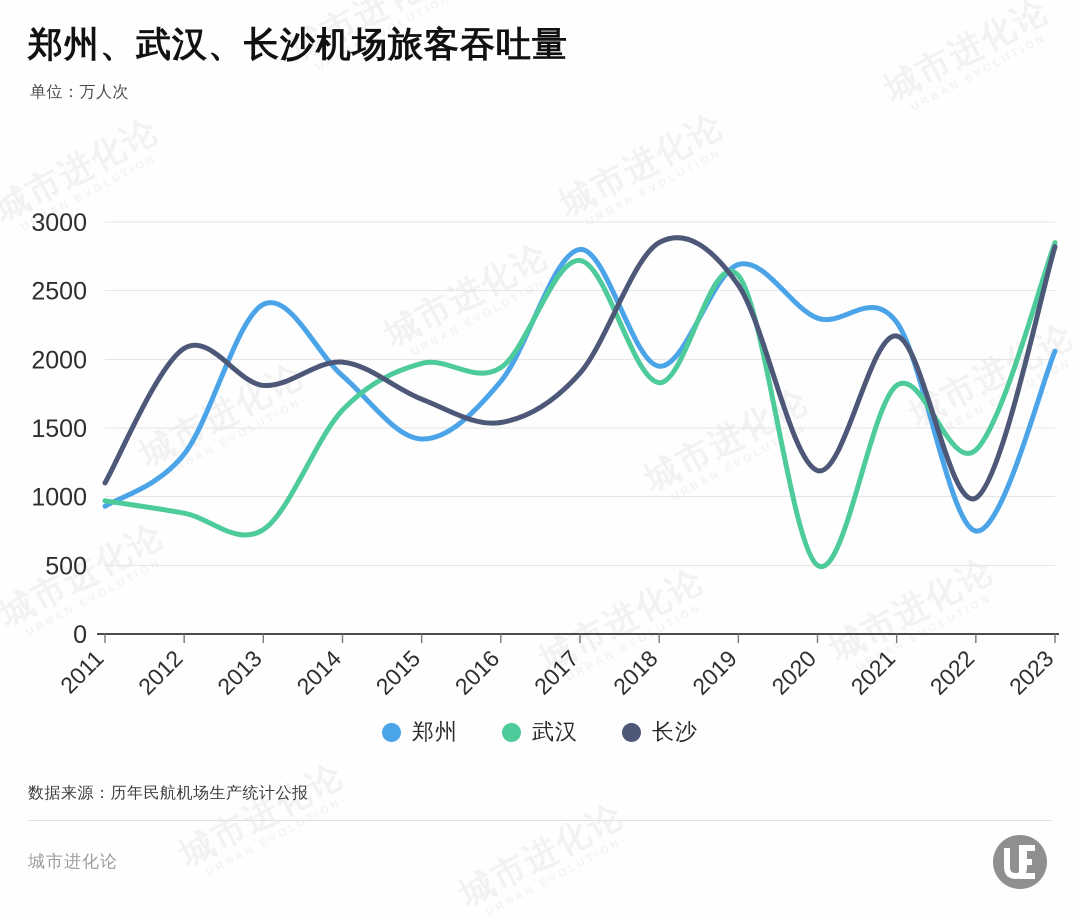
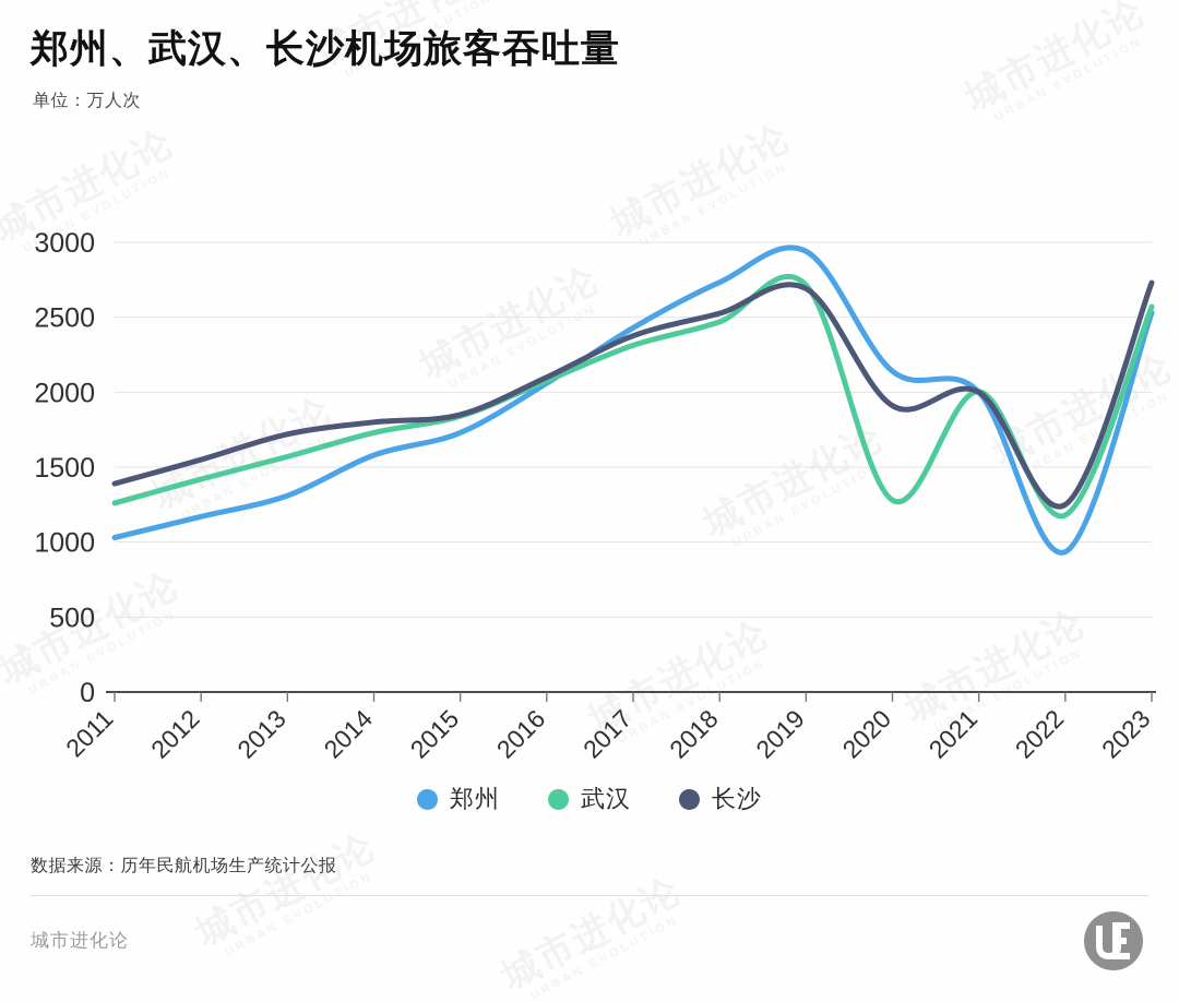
郑州/2011: 930 -> 1030
武汉/2011: 970 -> 1260
长沙/2011: 1100 -> 1390
郑州/2012: 1310 -> 1170
武汉/2012: 880 -> 1420
长沙/2012: 2080 -> 1550
郑州/2013: 2400 -> 1310
武汉/2013: 760 -> 1570
长沙/2013: 1810 -> 1720
郑州/2014: 1880 -> 1580
武汉/2014: 1630 -> 1730
长沙/2014: 1980 -> 1800
郑州/2015: 1420 -> 1730
武汉/2015: 1970 -> 1840
长沙/2015: 1710 -> 1850
郑州/2016: 1840 -> 2060
武汉/2016: 1940 -> 2080
长沙/2016: 1540 -> 2100
郑州/2017: 2800 -> 2430
武汉/2017: 2720 -> 2310
长沙/2017: 1900 -> 2380
郑州/2018: 1950 -> 2730
武汉/2018: 1830 -> 2470
长沙/2018: 2850 -> 2530
郑州/2019: 2690 -> 2940
武汉/2019: 2610 -> 2720
长沙/2019: 2540 -> 2690
郑州/2020: 2300 -> 2140
武汉/2020: 500 -> 1280
长沙/2020: 1190 -> 1910
郑州/2021: 2270 -> 2000
武汉/2021: 1810 -> 2000
长沙/2021: 2170 -> 2000
郑州/2022: 750 -> 940
武汉/2022: 1340 -> 1180
长沙/2022: 990 -> 1250
郑州/2023: 2060 -> 2530
武汉/2023: 2850 -> 2570
长沙/2023: 2820 -> 2730
